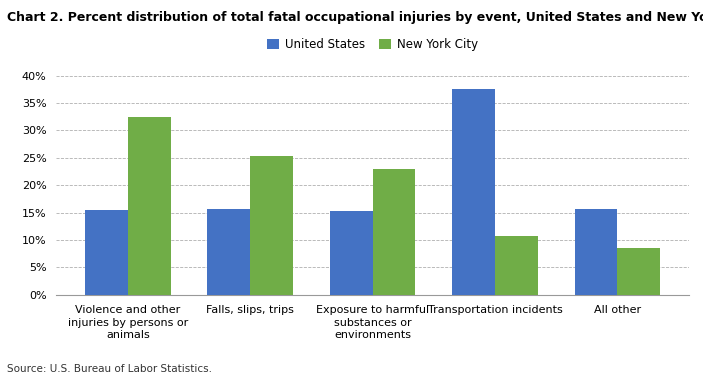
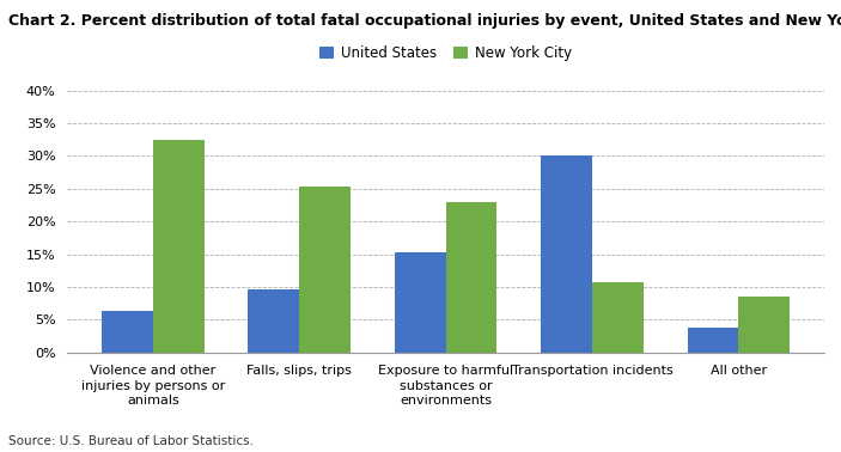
United States/Violence and other injuries by persons or animals: 15.4% -> 6.4%
United States/Falls, slips, trips: 15.7% -> 9.6%
United States/Transportation incidents: 37.6% -> 30.0%
United States/All other: 15.7% -> 3.8%
